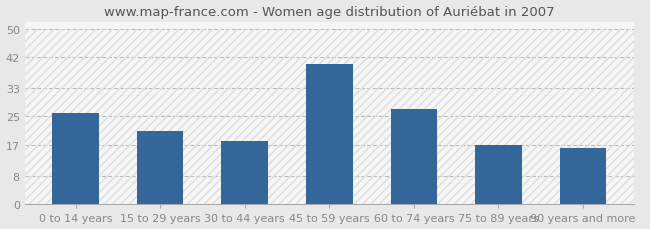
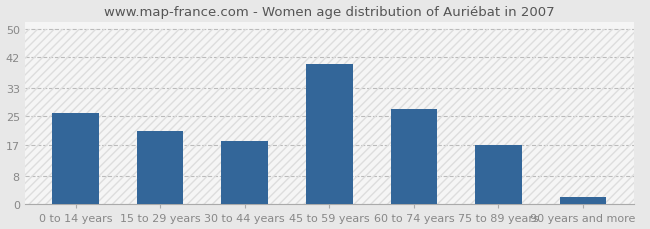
90 years and more: 16 -> 2
